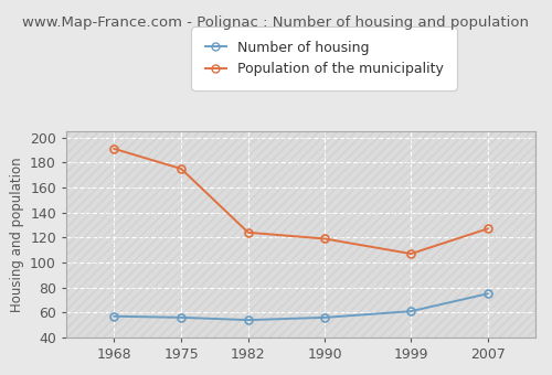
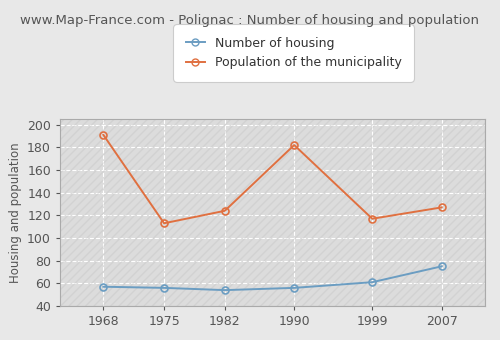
Population of the municipality/1975: 175 -> 113
Population of the municipality/1990: 119 -> 182
Population of the municipality/1999: 107 -> 117
